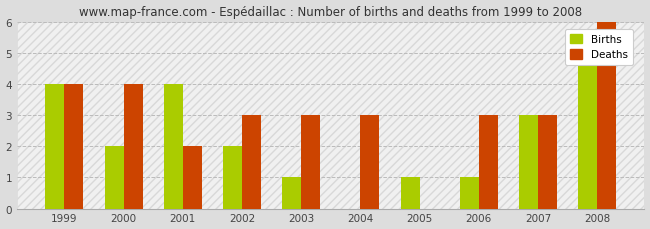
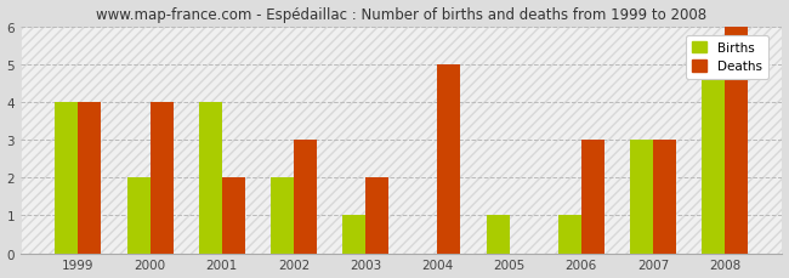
Deaths/2003: 3 -> 2
Deaths/2004: 3 -> 5
